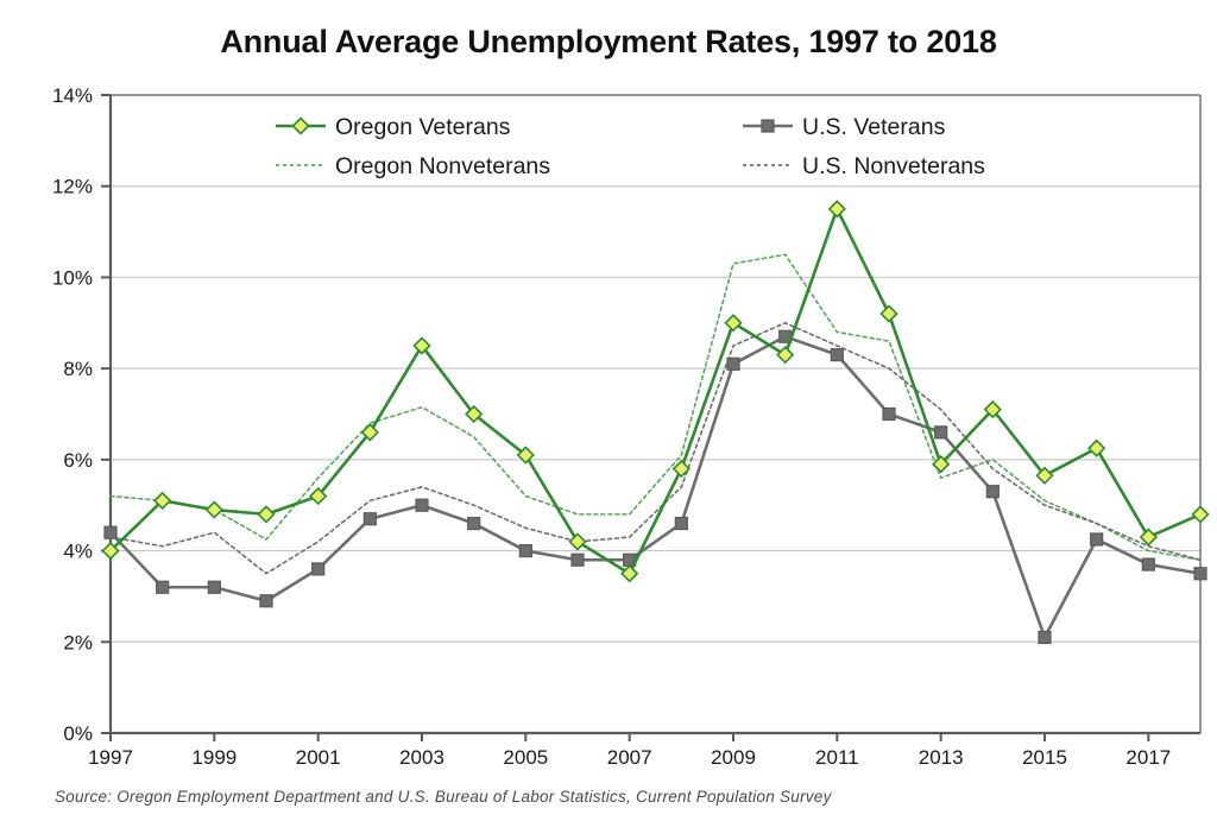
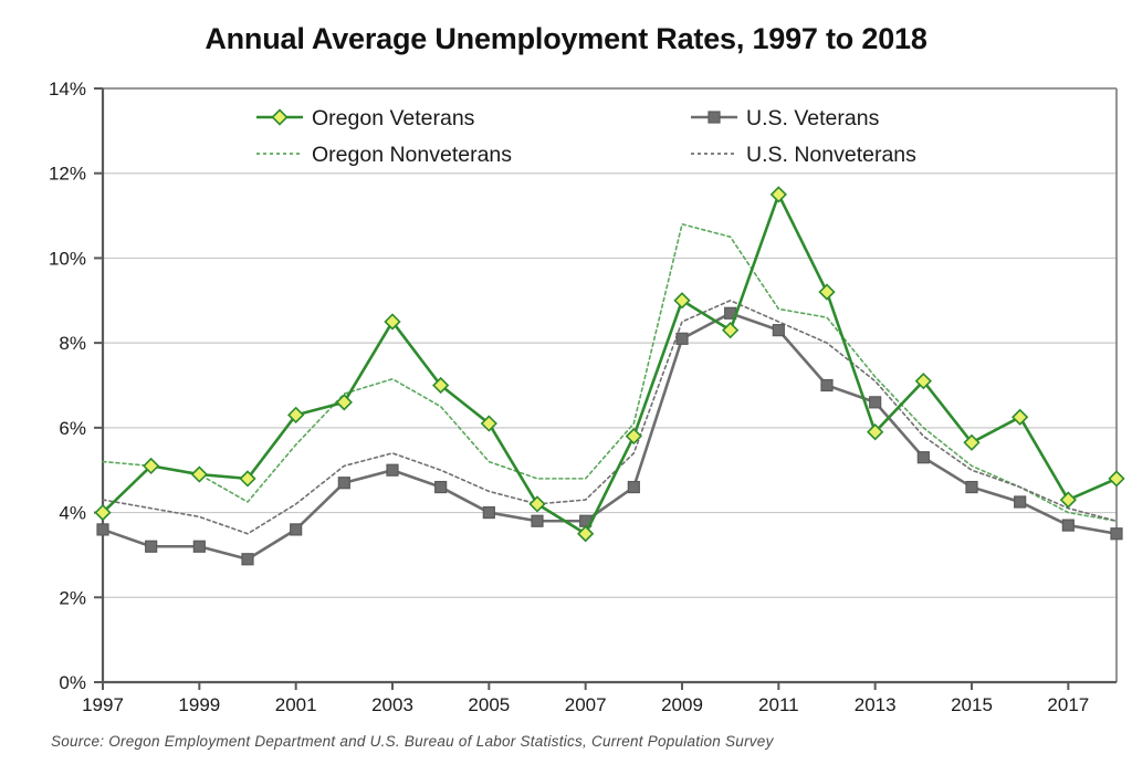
U.S. Veterans/1997: 4.4% -> 3.6%
U.S. Nonveterans/1999: 4.4% -> 3.9%
Oregon Veterans/2001: 5.2% -> 6.3%
Oregon Nonveterans/2009: 10.3% -> 10.8%
Oregon Nonveterans/2013: 5.6% -> 7.2%
U.S. Veterans/2015: 2.1% -> 4.6%
